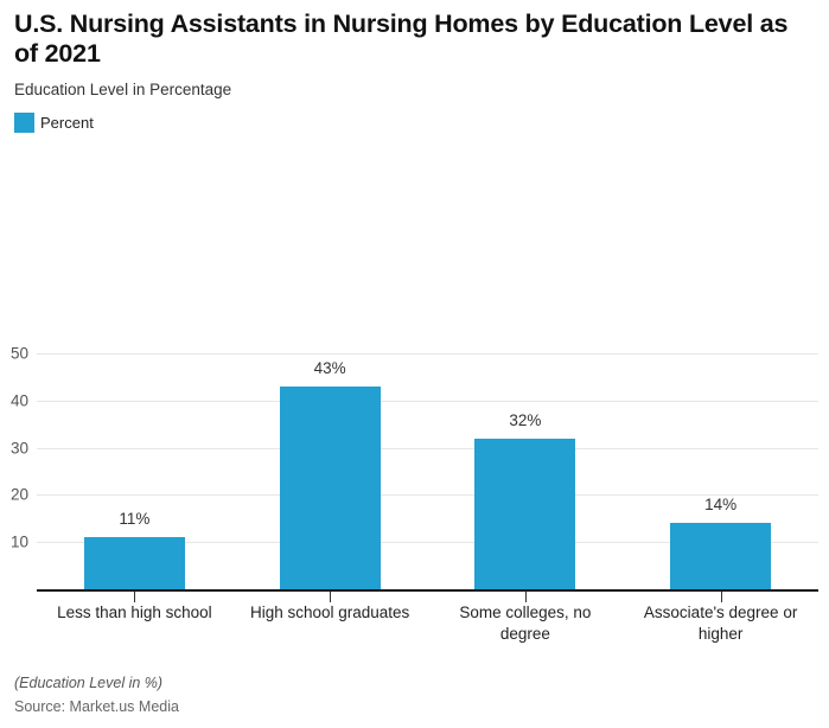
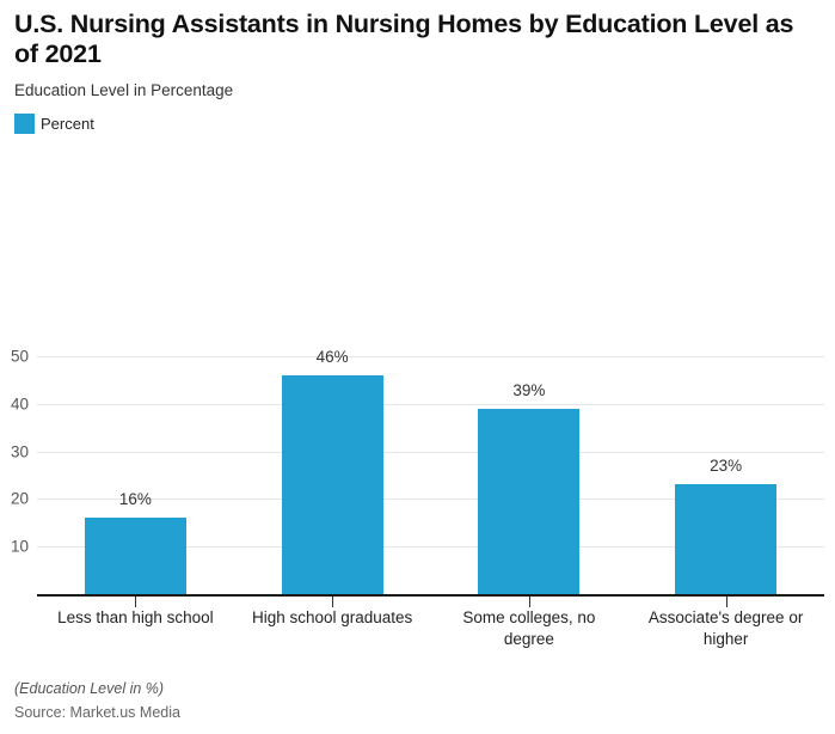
Less than high school: 11% -> 16%
High school graduates: 43% -> 46%
Some colleges, no degree: 32% -> 39%
Associate's degree or higher: 14% -> 23%
